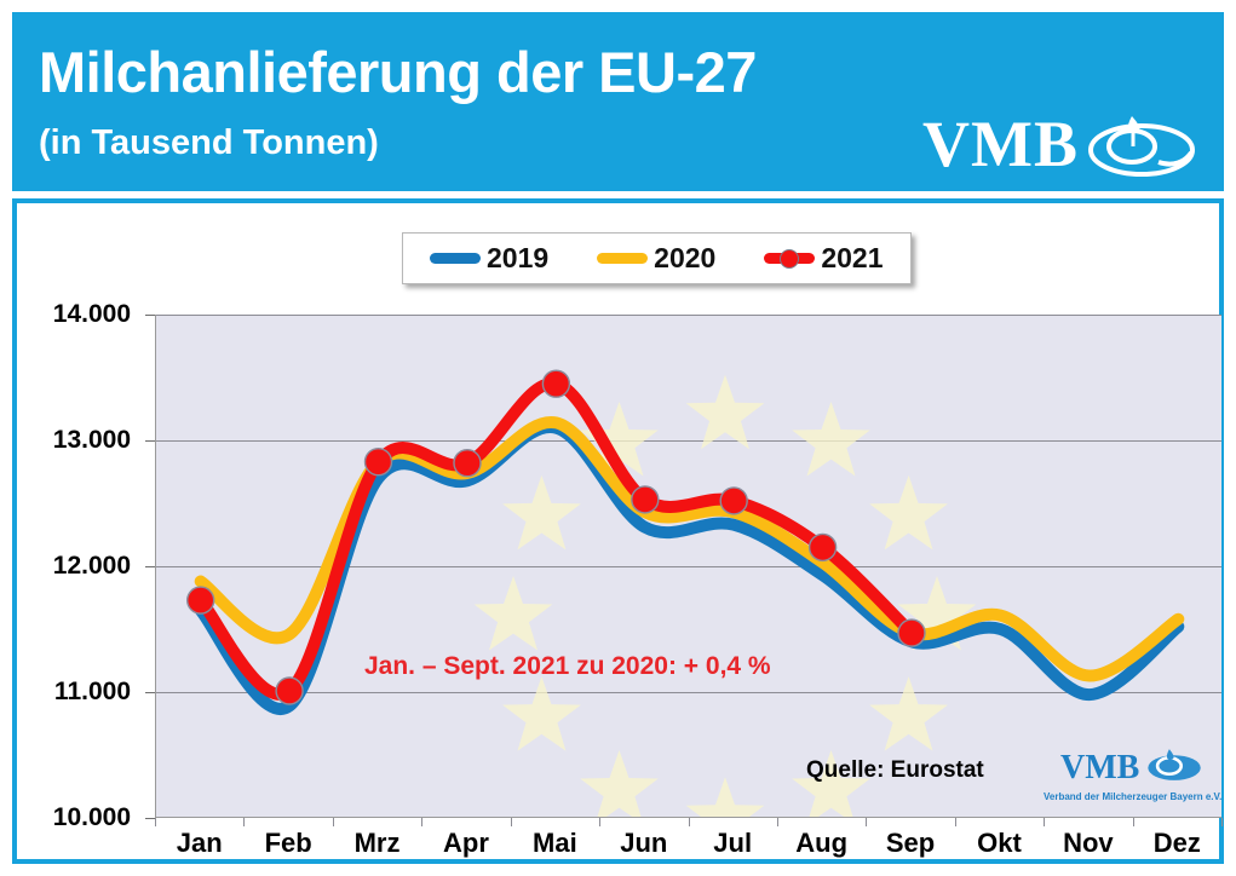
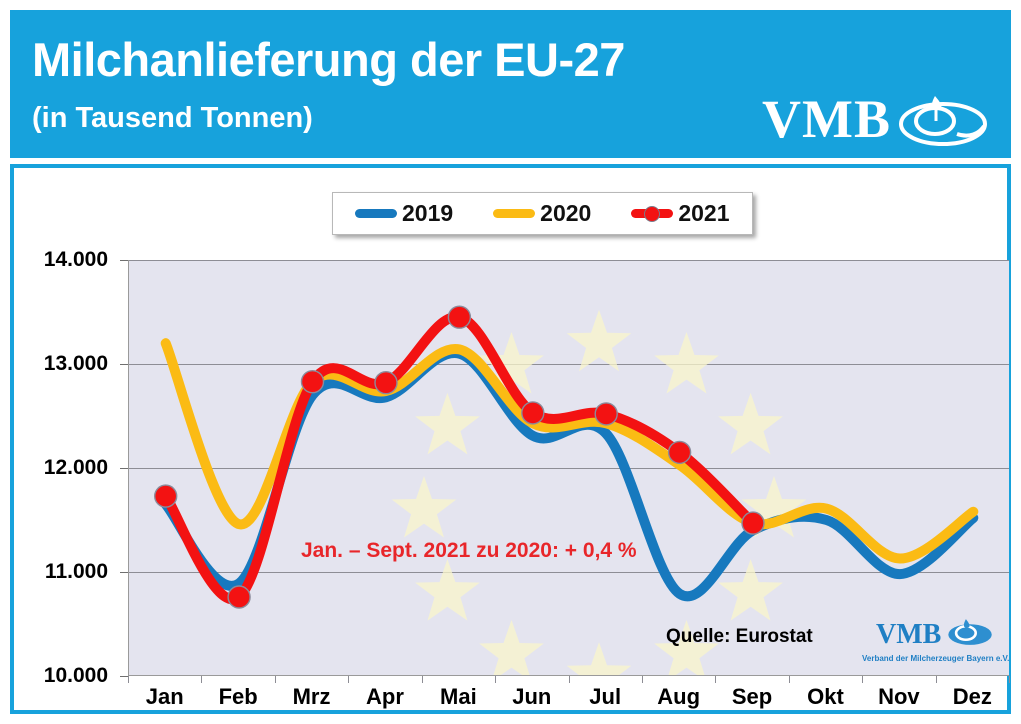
2020/Jan: 11880 -> 13200
2021/Feb: 11010 -> 10760
2019/Aug: 11930 -> 10790
